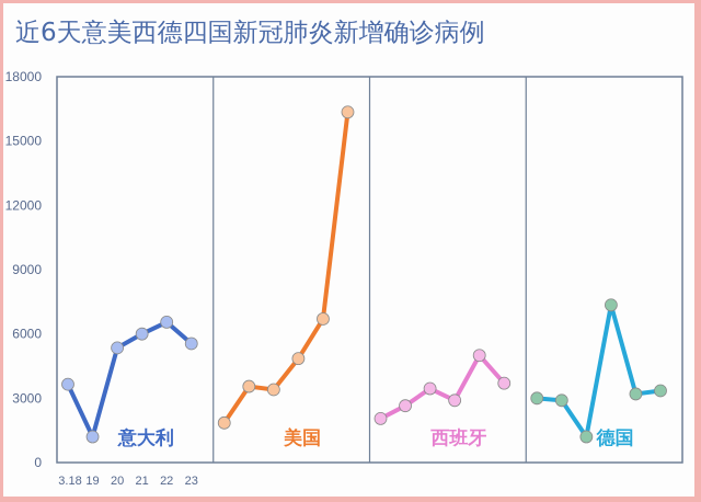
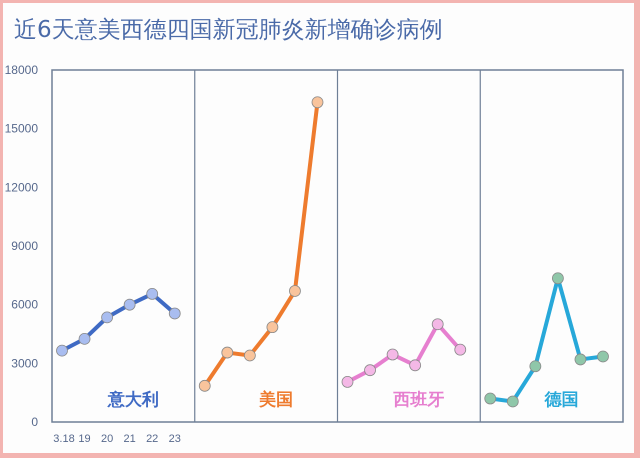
德国/3.18: 3000 -> 1200
意大利/19: 1200 -> 4200
德国/19: 2900 -> 1000
德国/20: 1200 -> 2800
